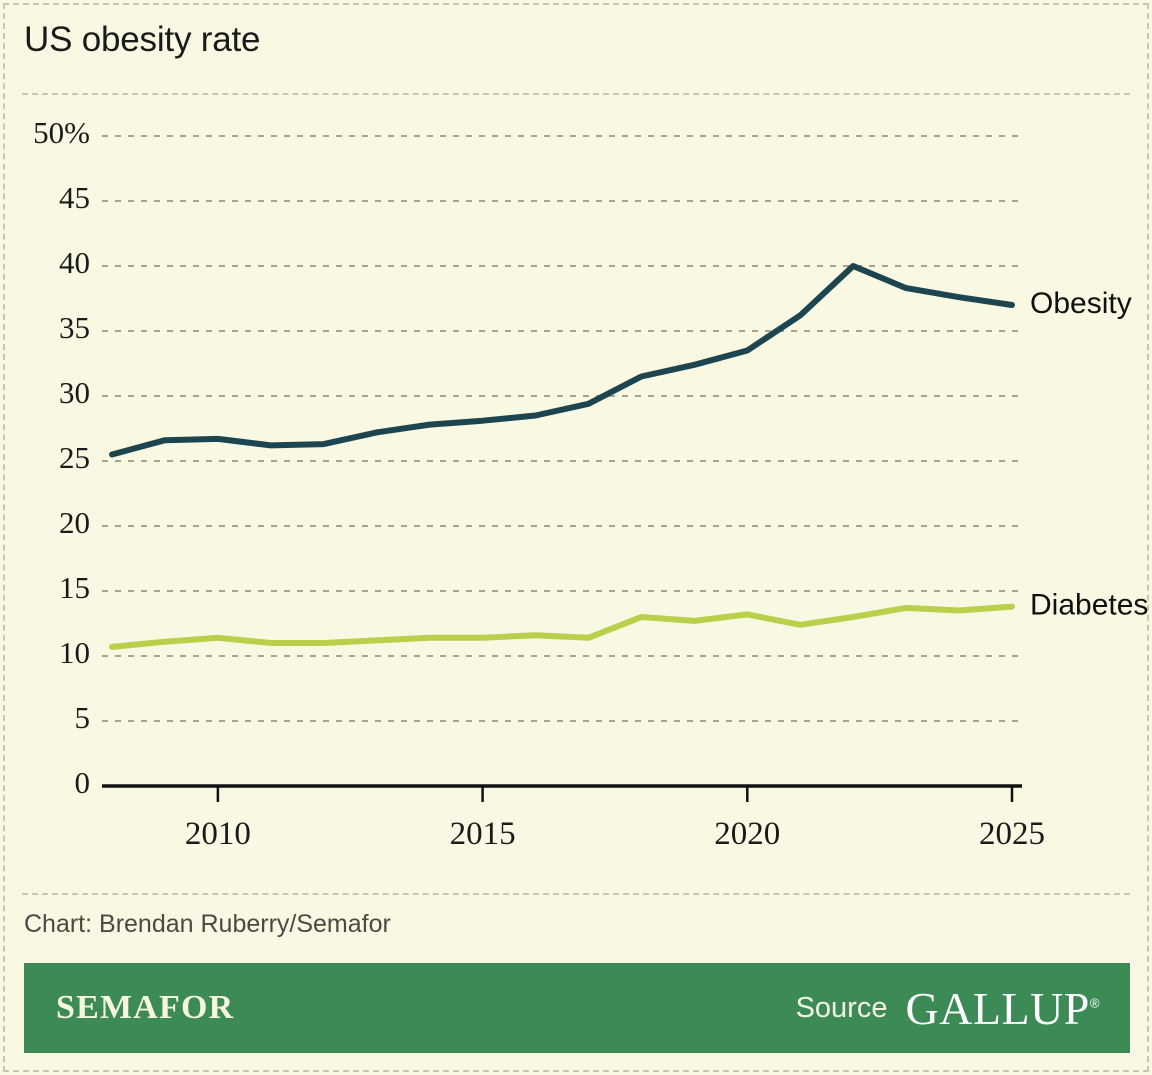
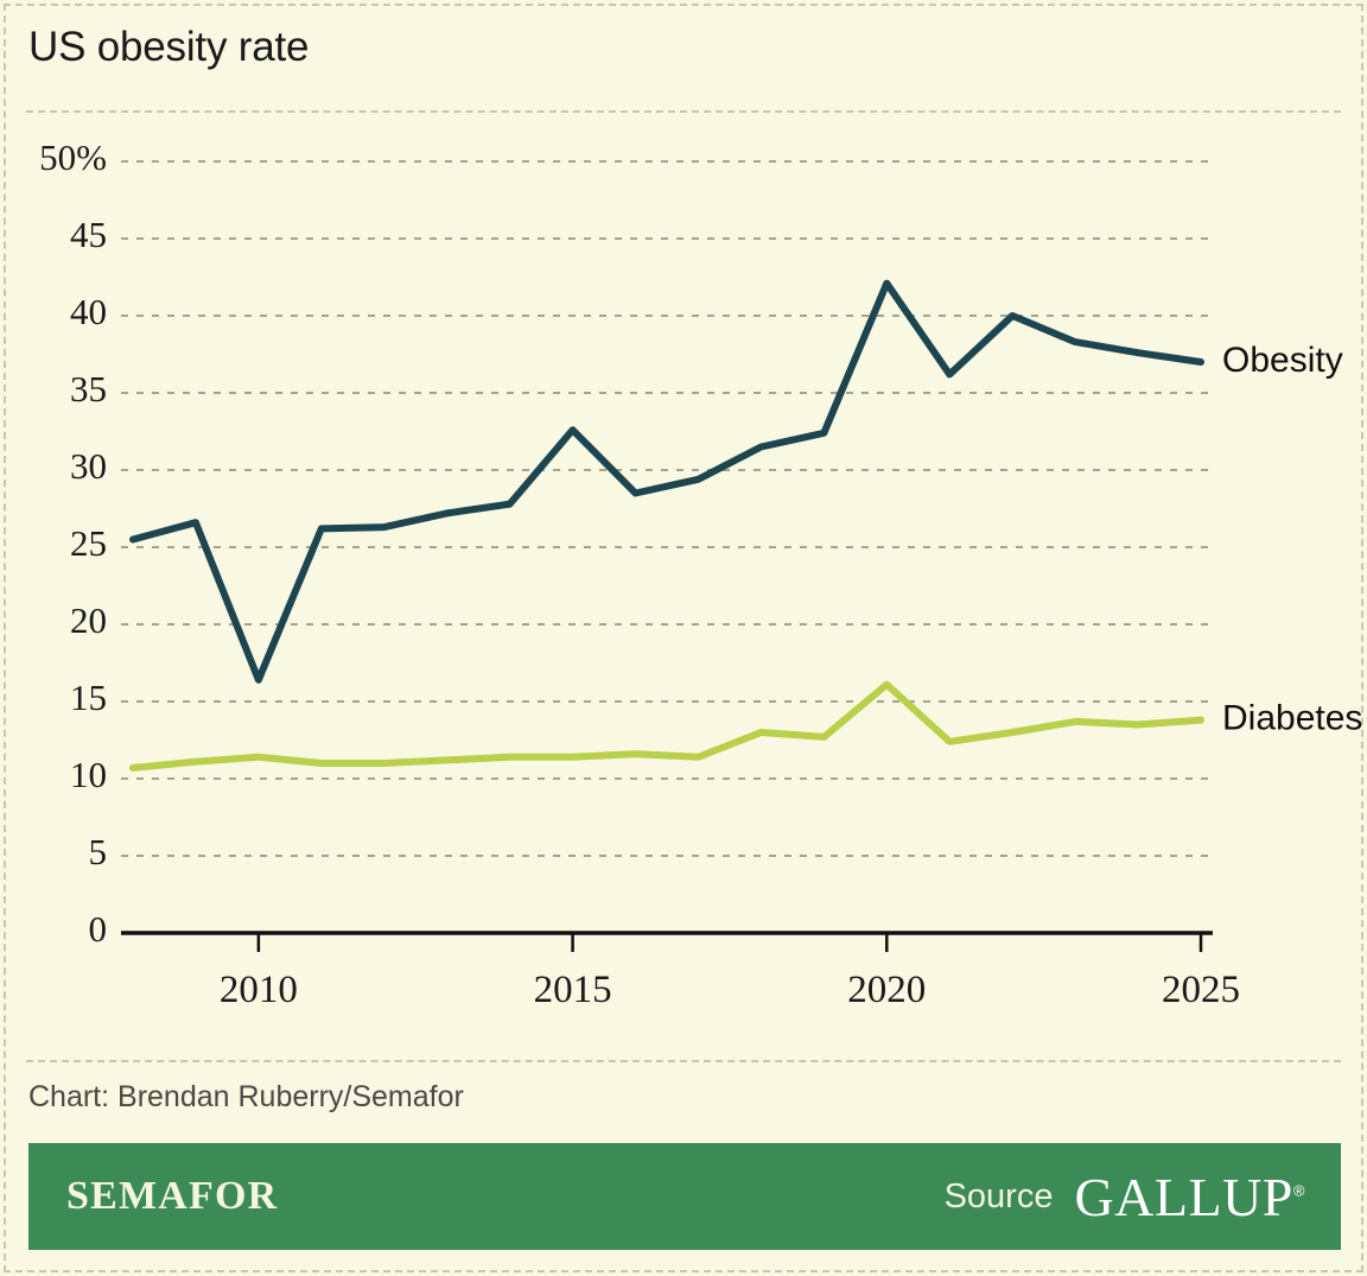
Obesity/2010: 26.7% -> 16.4%
Obesity/2015: 28.1% -> 32.6%
Obesity/2020: 33.5% -> 42.1%
Diabetes/2020: 13.2% -> 16.1%
